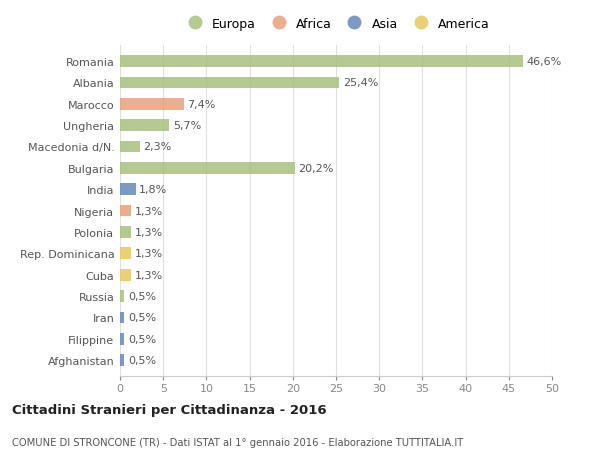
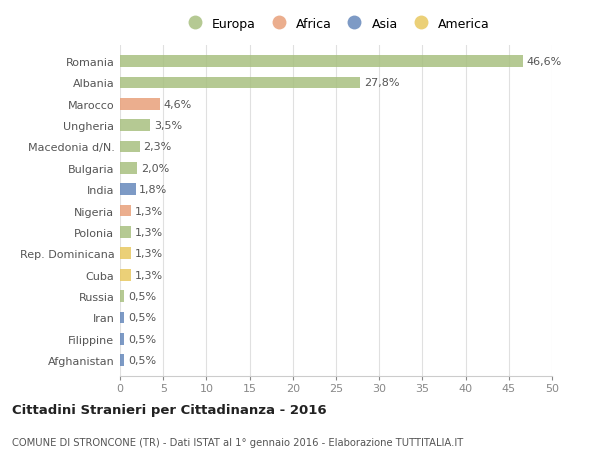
Albania: 25,4% -> 27,8%
Marocco: 7,4% -> 4,6%
Ungheria: 5,7% -> 3,5%
Bulgaria: 20,2% -> 2,0%
